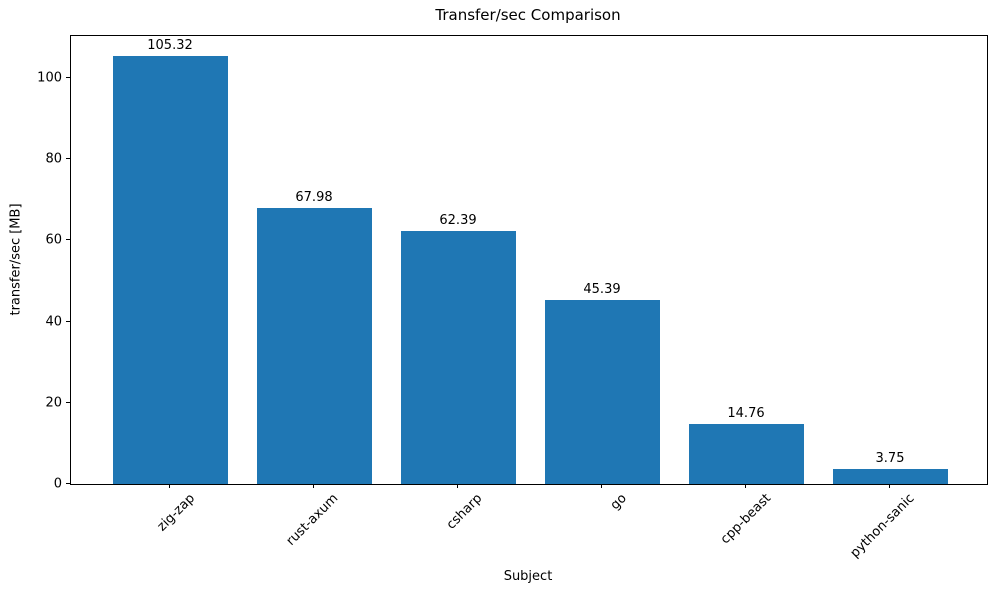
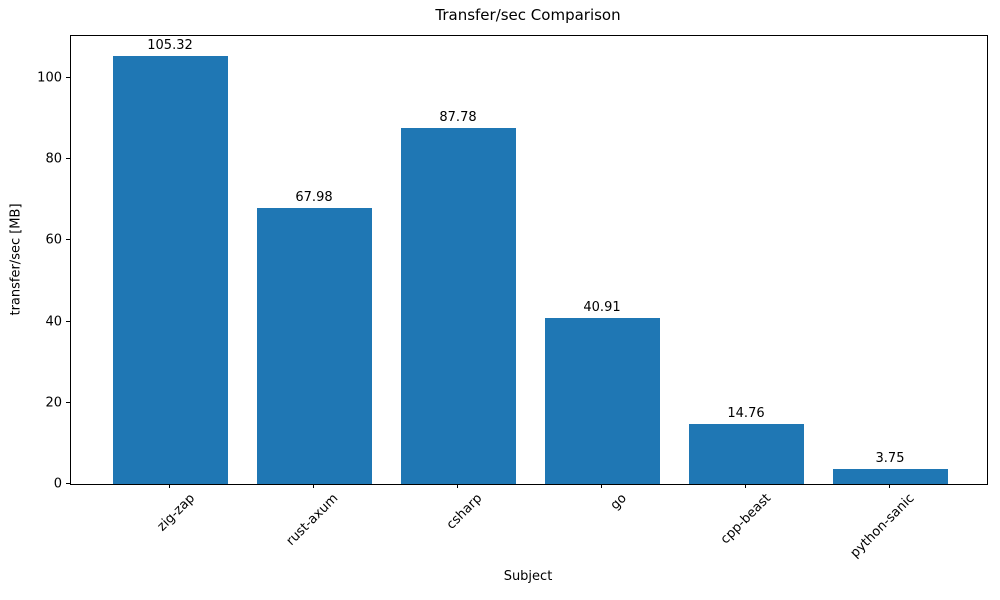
csharp: 62.39 -> 87.78
go: 45.39 -> 40.91
